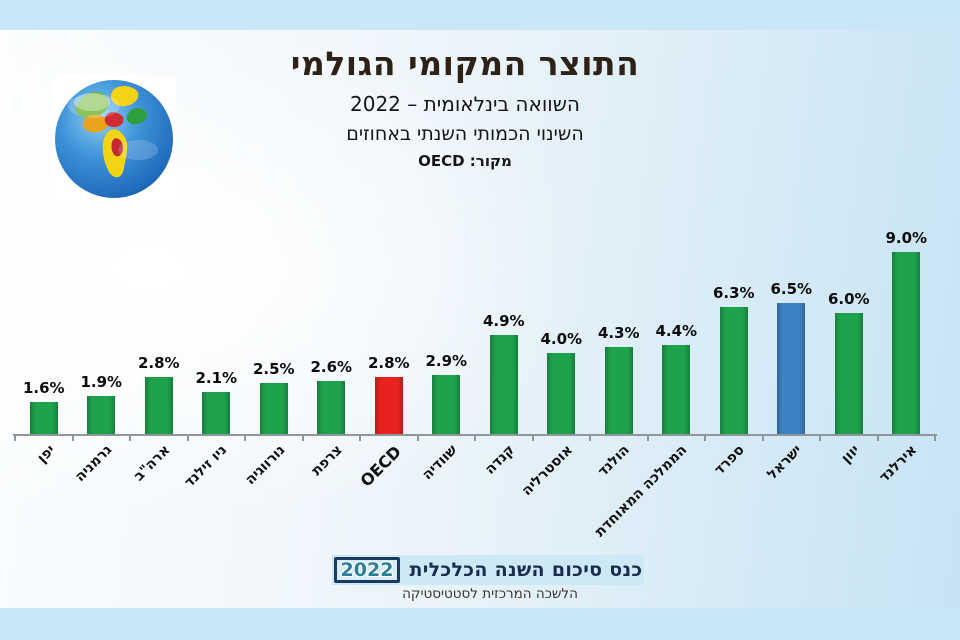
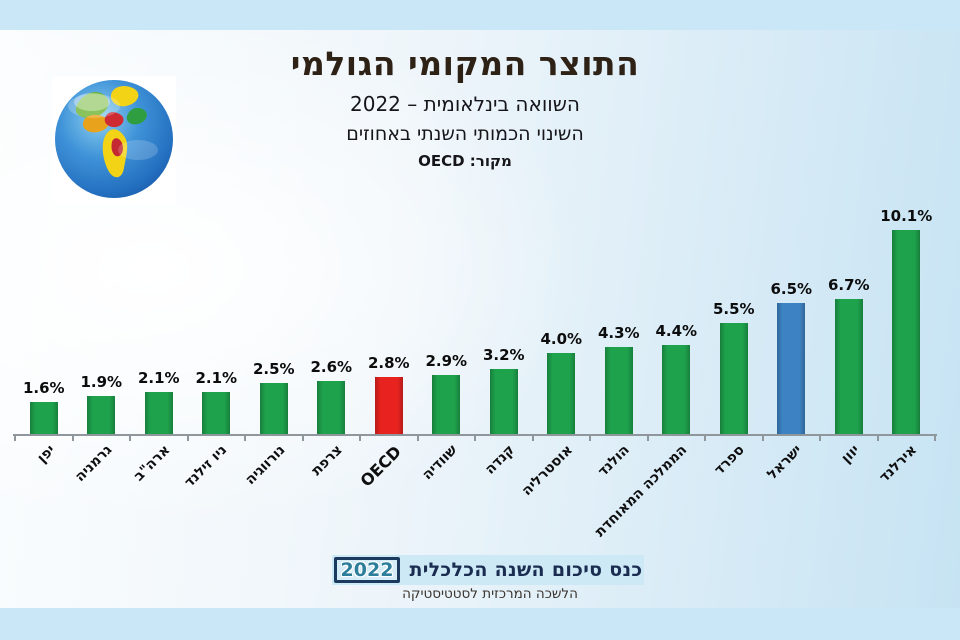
ארה"ב: 2.8% -> 2.1%
קנדה: 4.9% -> 3.2%
ספרד: 6.3% -> 5.5%
יוון: 6.0% -> 6.7%
אירלנד: 9.0% -> 10.1%
